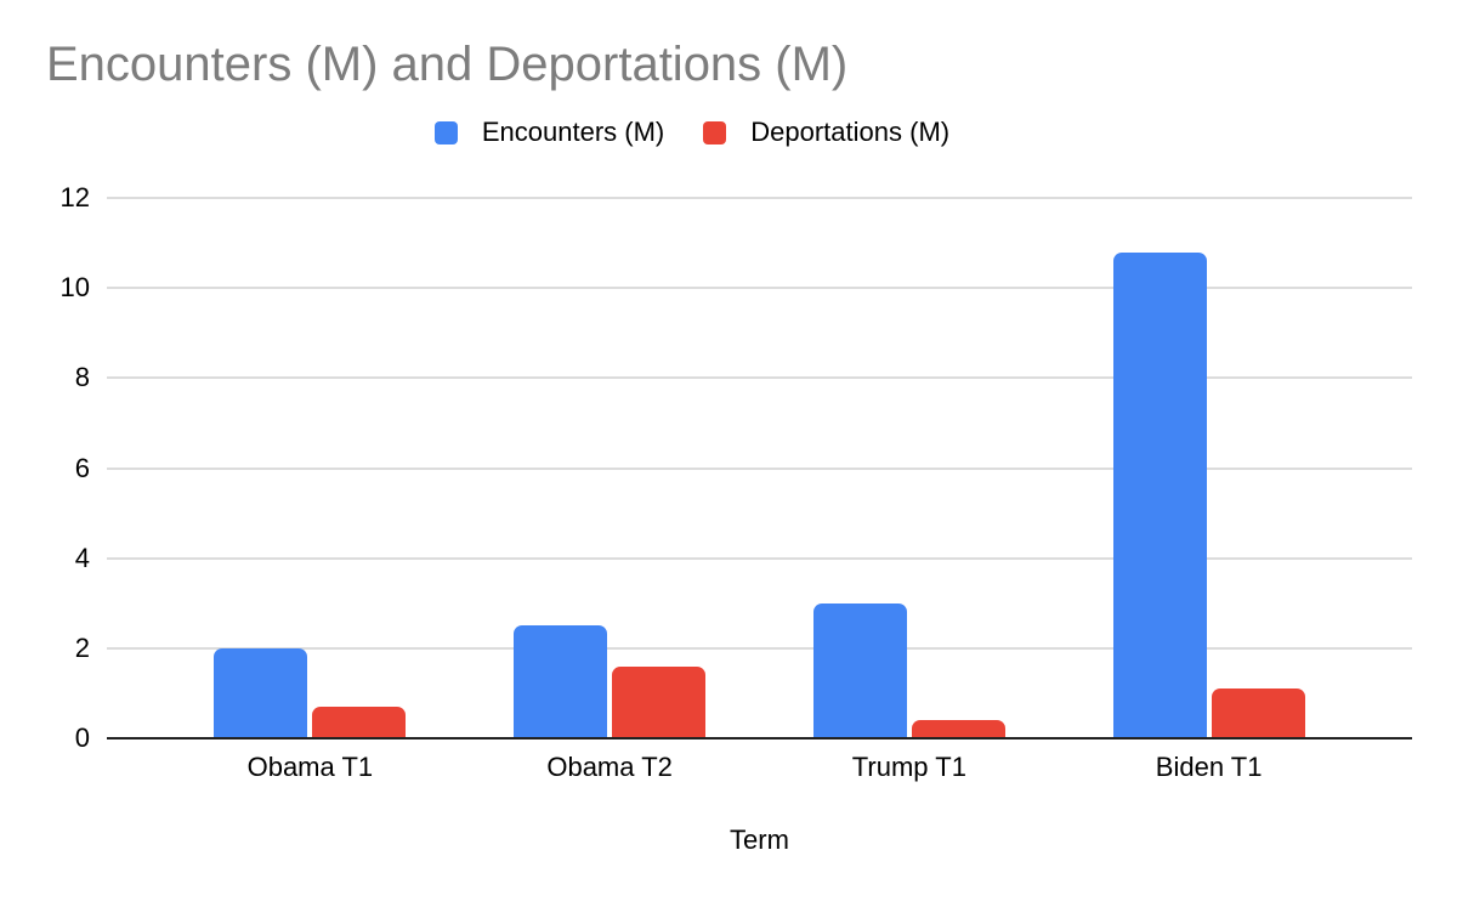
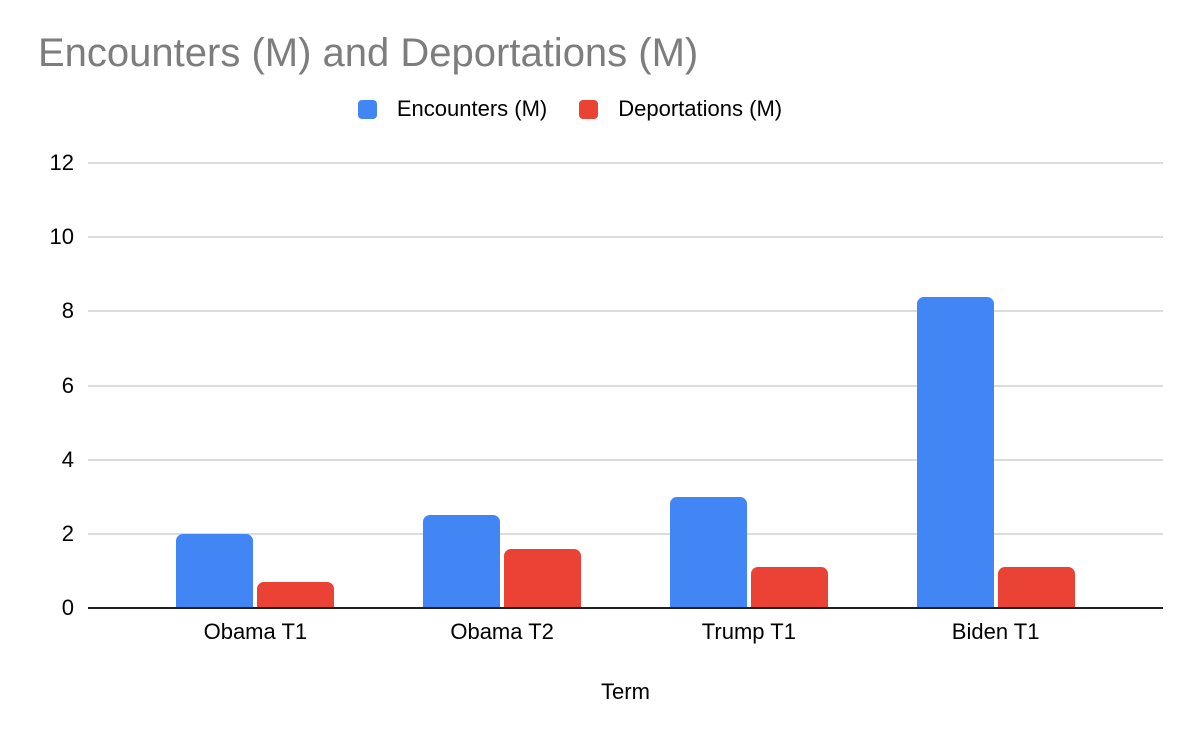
Deportations (M)/Trump T1: 0.4 -> 1.1
Encounters (M)/Biden T1: 10.8 -> 8.4
